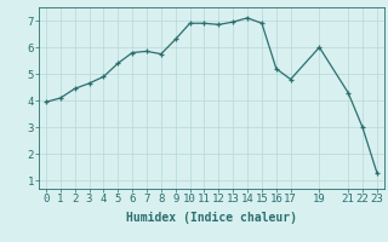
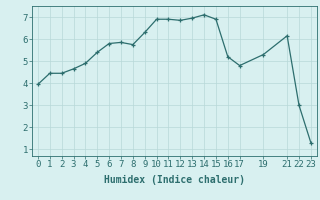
1: 4.10 -> 4.45
19: 6.00 -> 5.30
21: 4.30 -> 6.15
